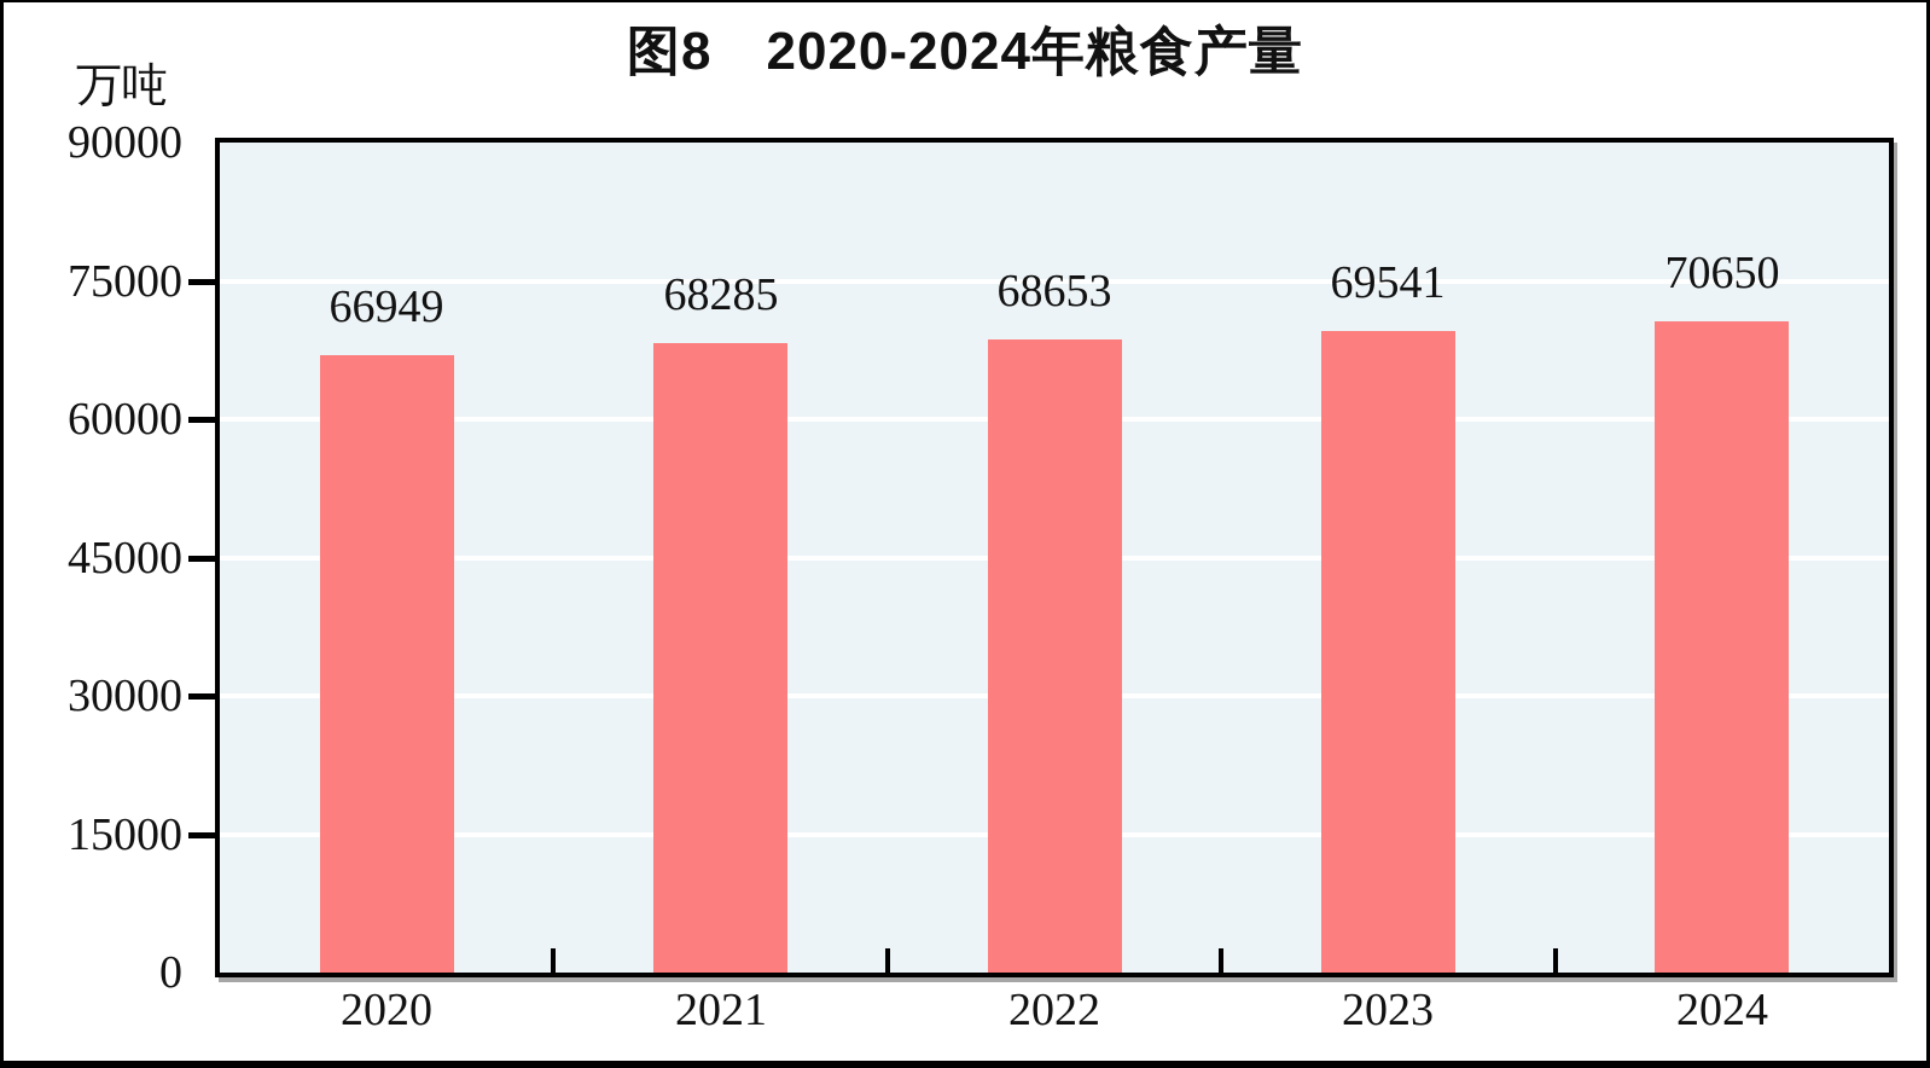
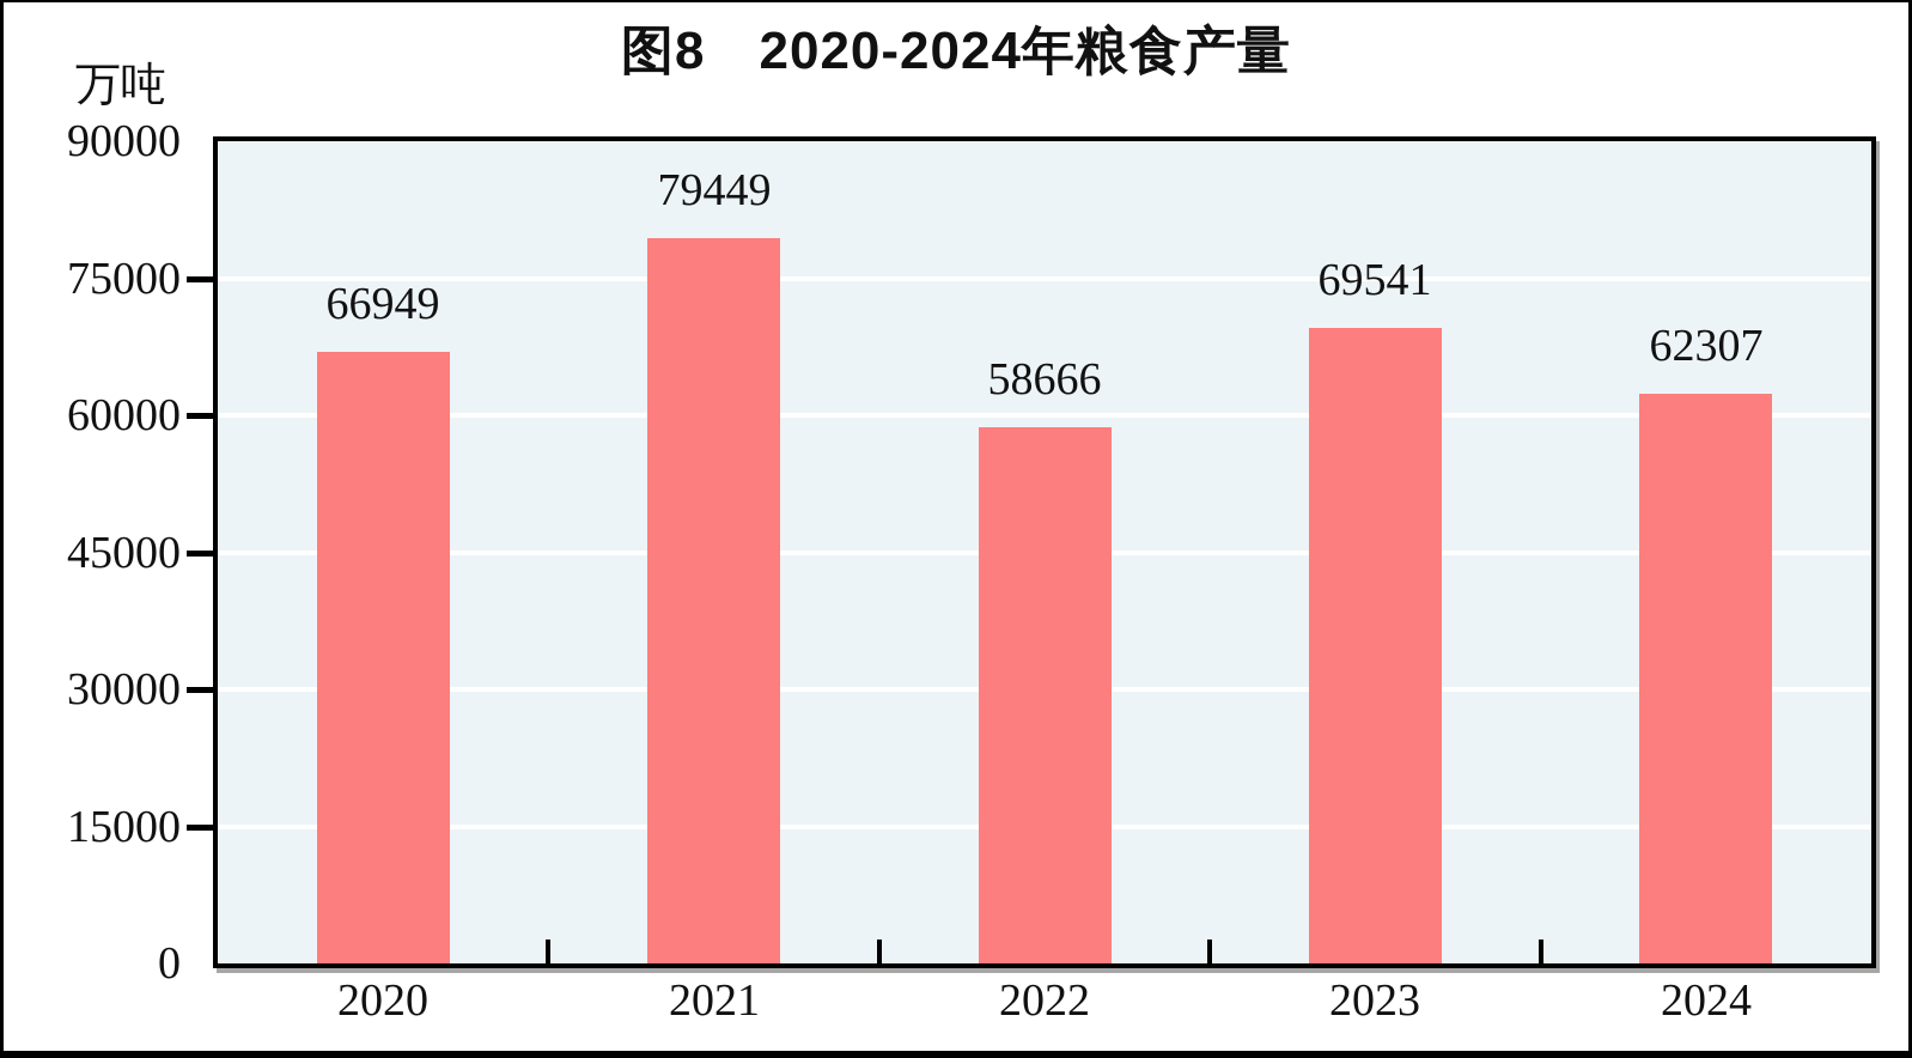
2021: 68285 -> 79449
2022: 68653 -> 58666
2024: 70650 -> 62307
